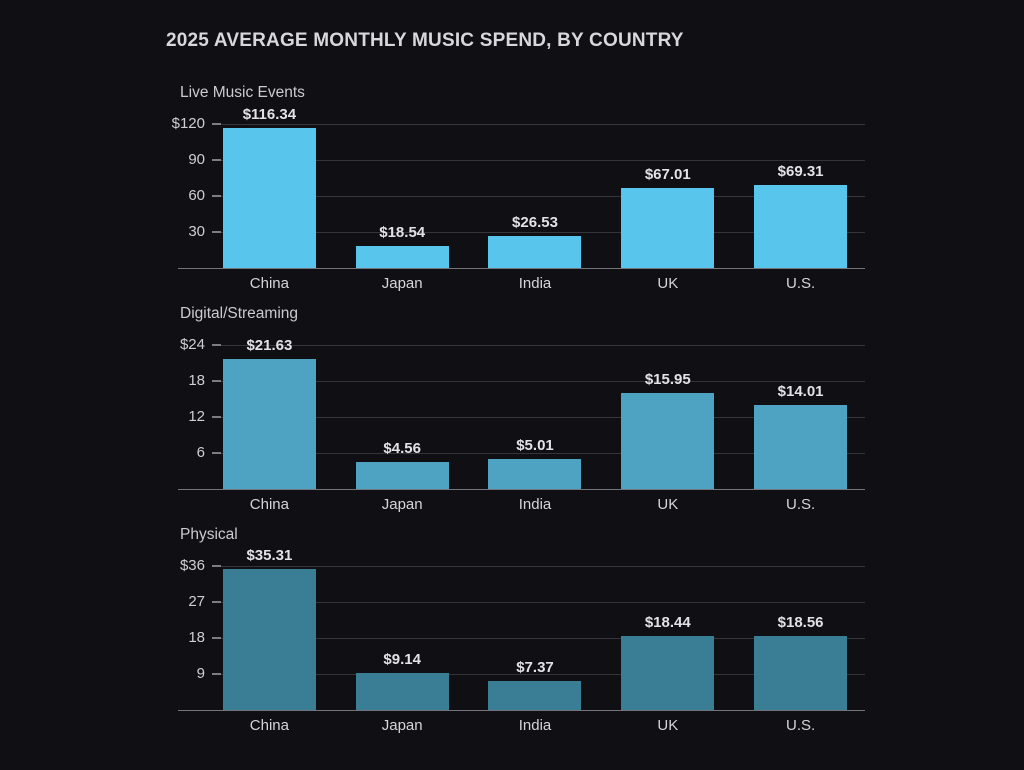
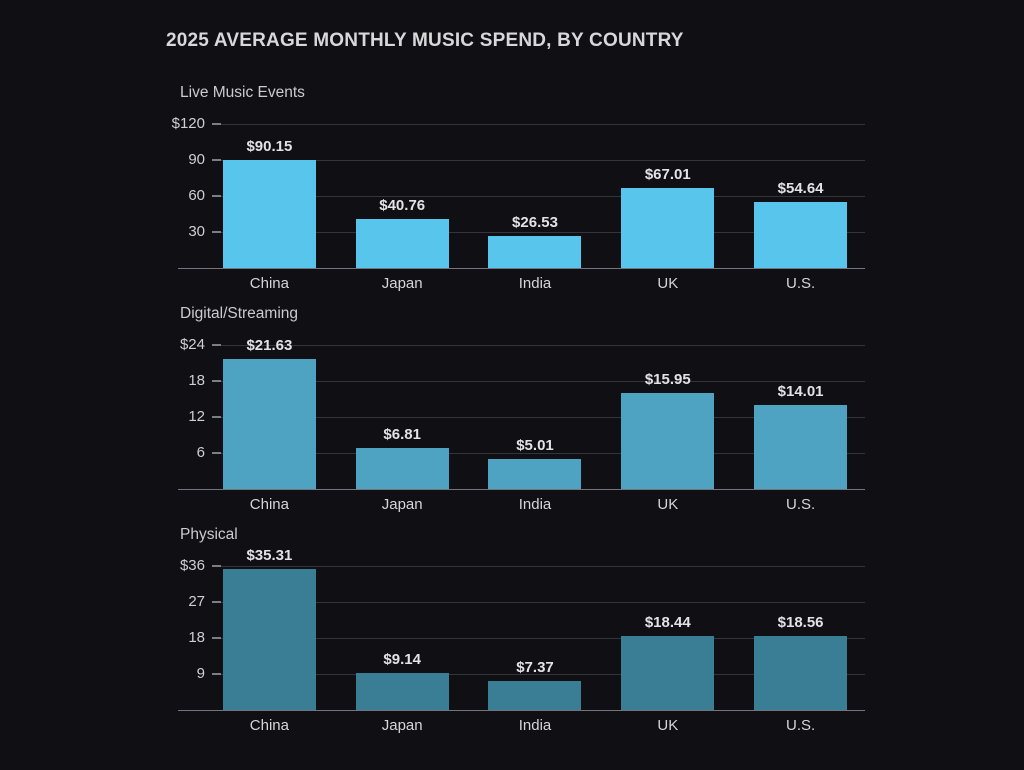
Live Music Events/China: $116.34 -> $90.15
Live Music Events/Japan: $18.54 -> $40.76
Live Music Events/U.S.: $69.31 -> $54.64
Digital/Streaming/Japan: $4.56 -> $6.81
